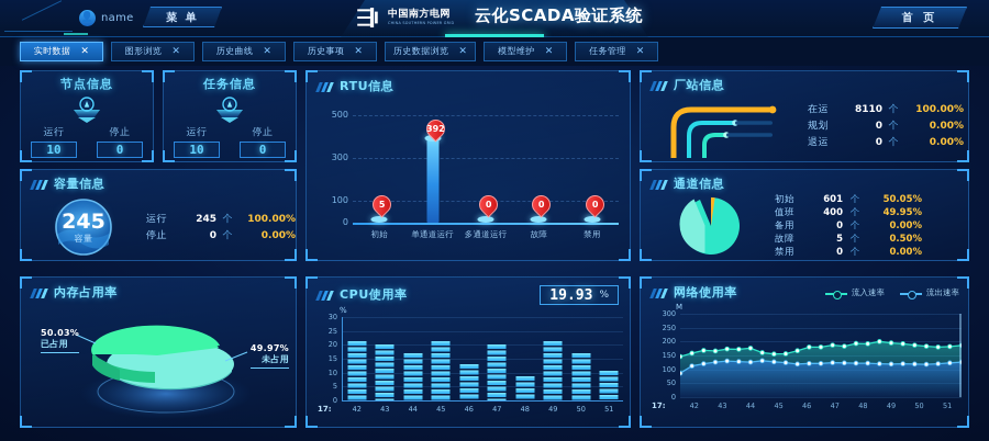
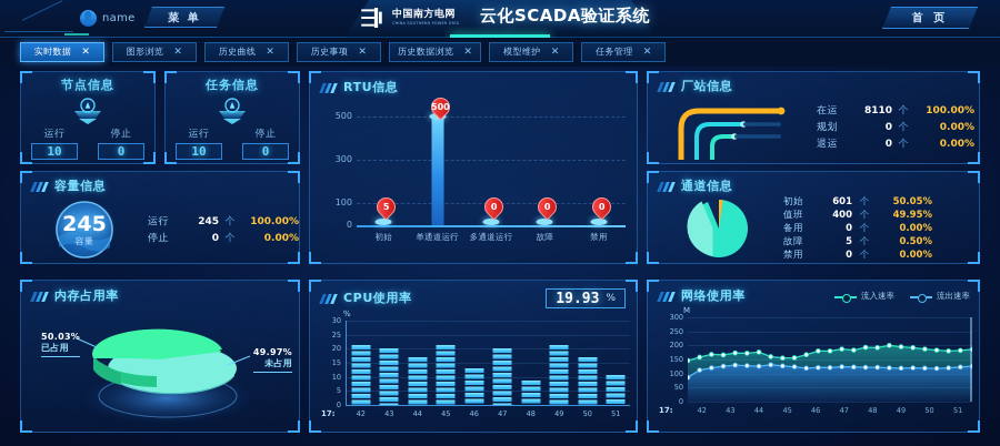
RTU信息/单通道运行: 392 -> 500
